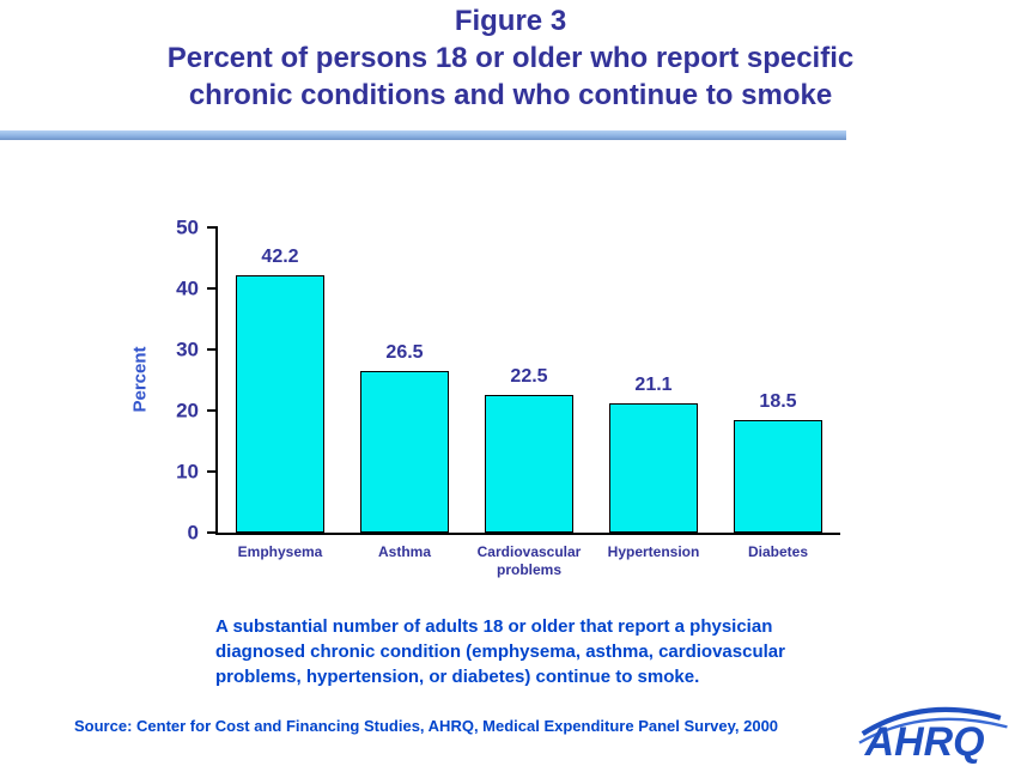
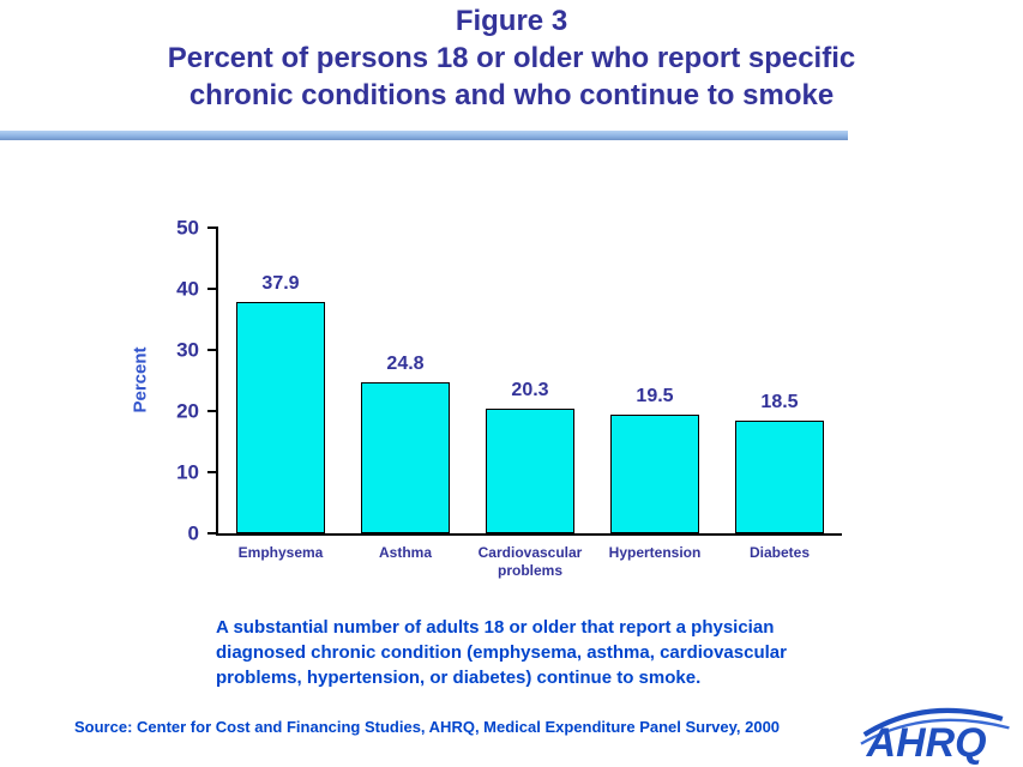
Emphysema: 42.2 -> 37.9
Asthma: 26.5 -> 24.8
Cardiovascular problems: 22.5 -> 20.3
Hypertension: 21.1 -> 19.5
